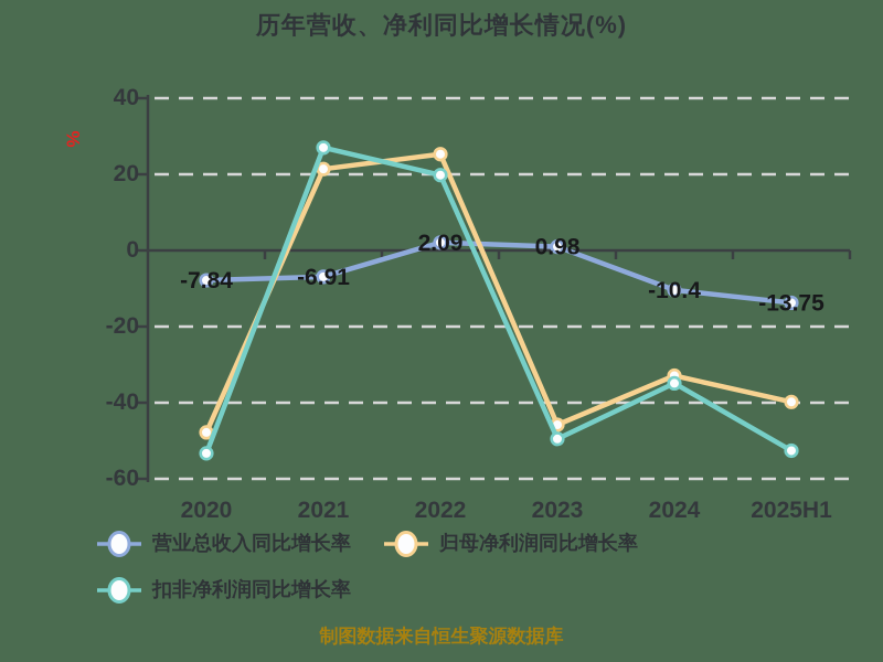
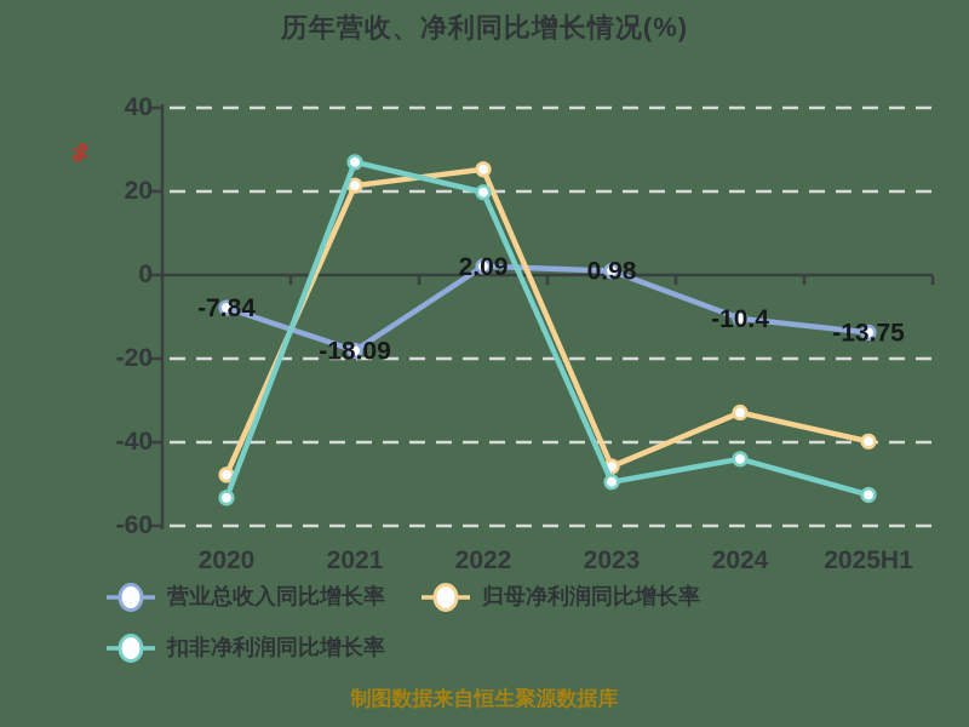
营业总收入同比增长率/2021: -6.91 -> -18.09
扣非净利润同比增长率/2024: -35 -> -44
